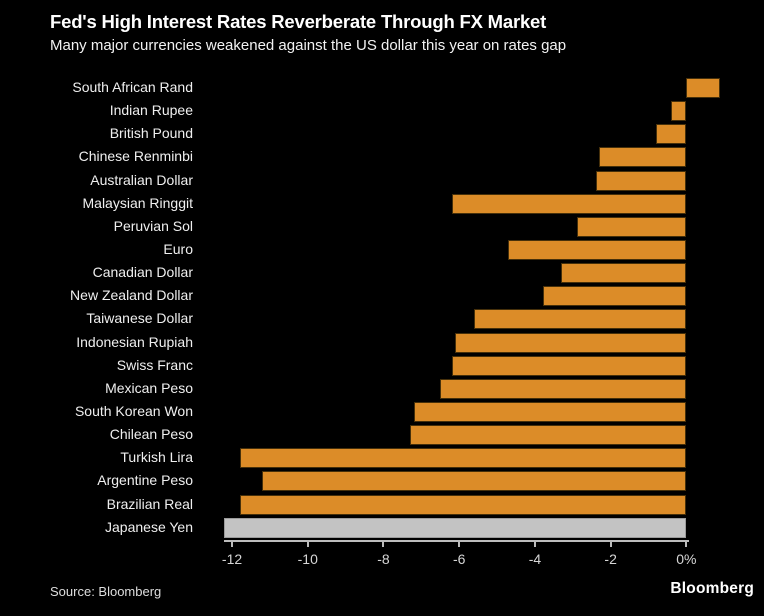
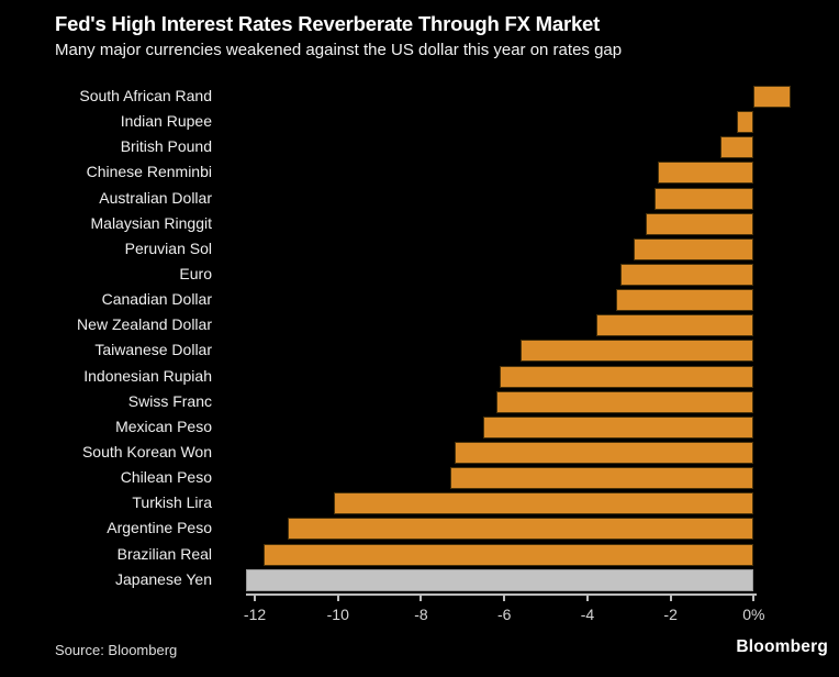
Malaysian Ringgit: -6.2% -> -2.6%
Euro: -4.7% -> -3.2%
Turkish Lira: -11.8% -> -10.1%
